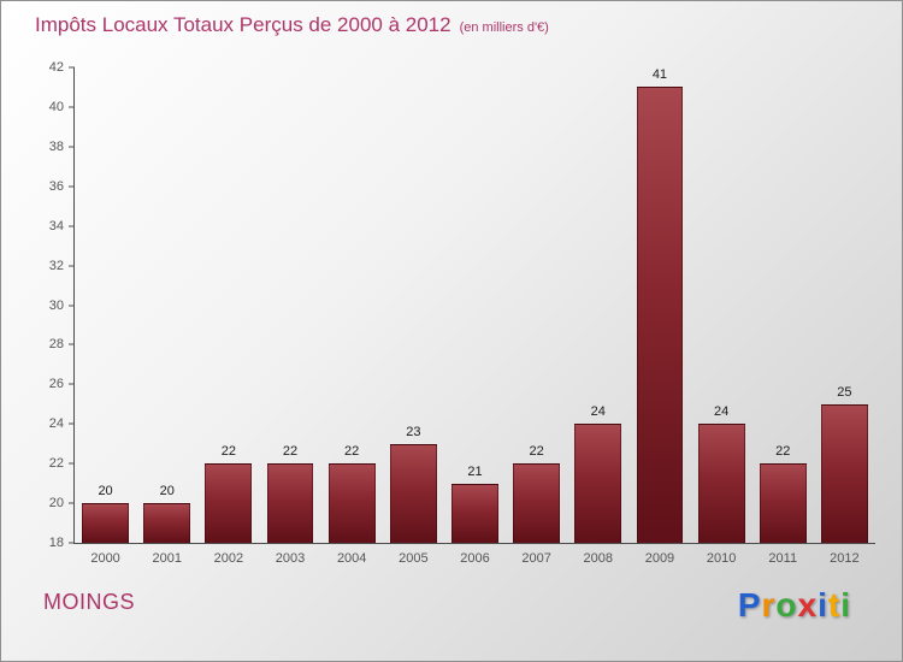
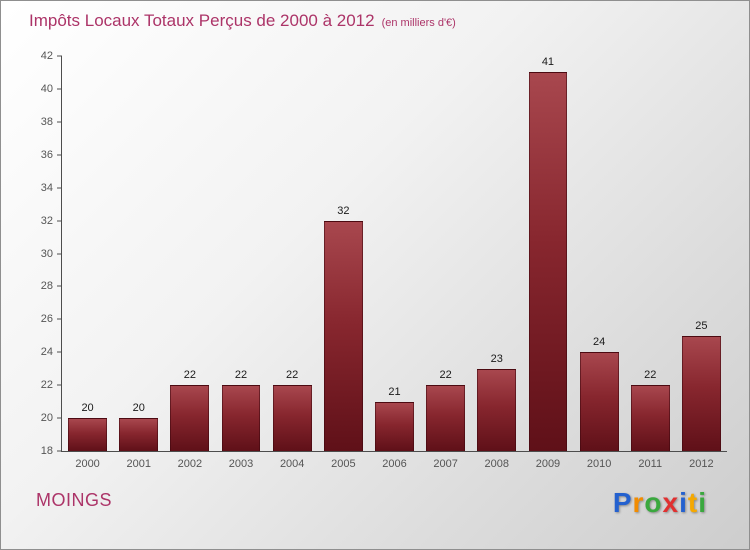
2005: 23 -> 32
2008: 24 -> 23
